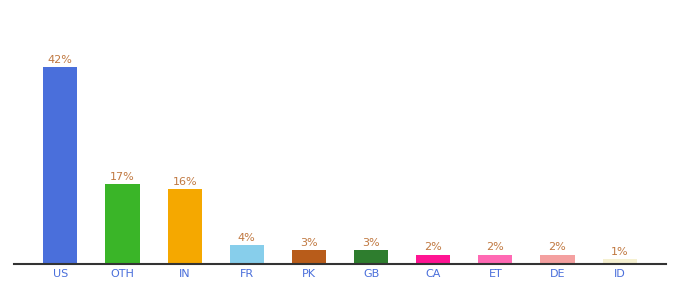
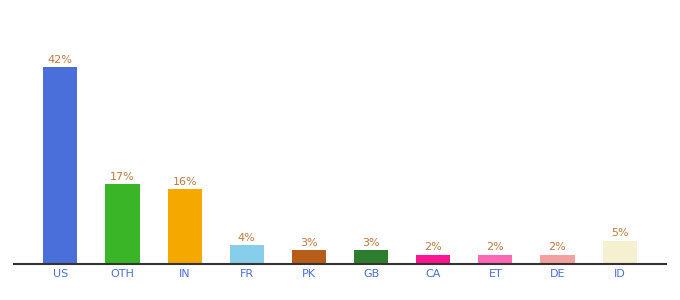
ID: 1% -> 5%
